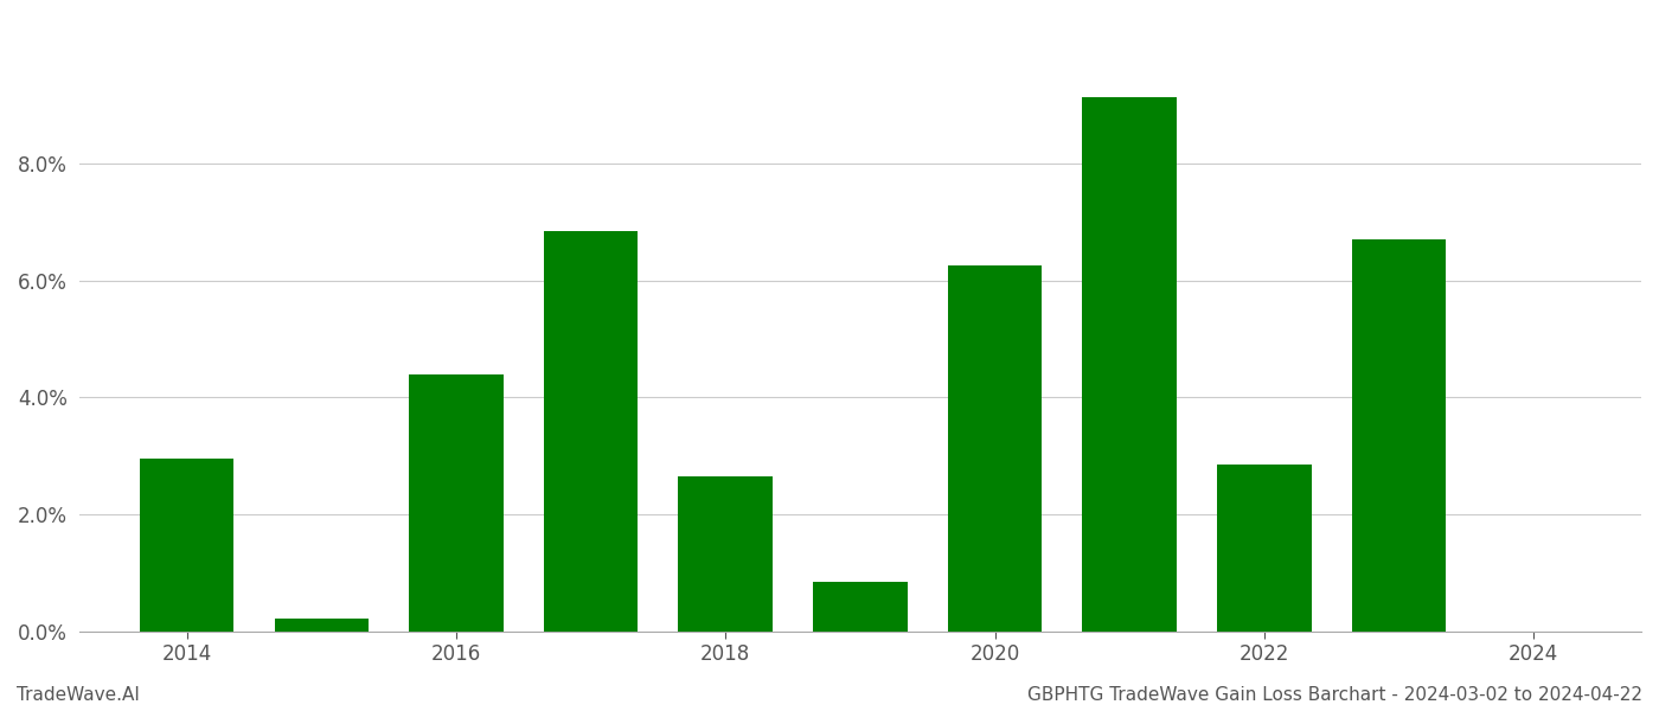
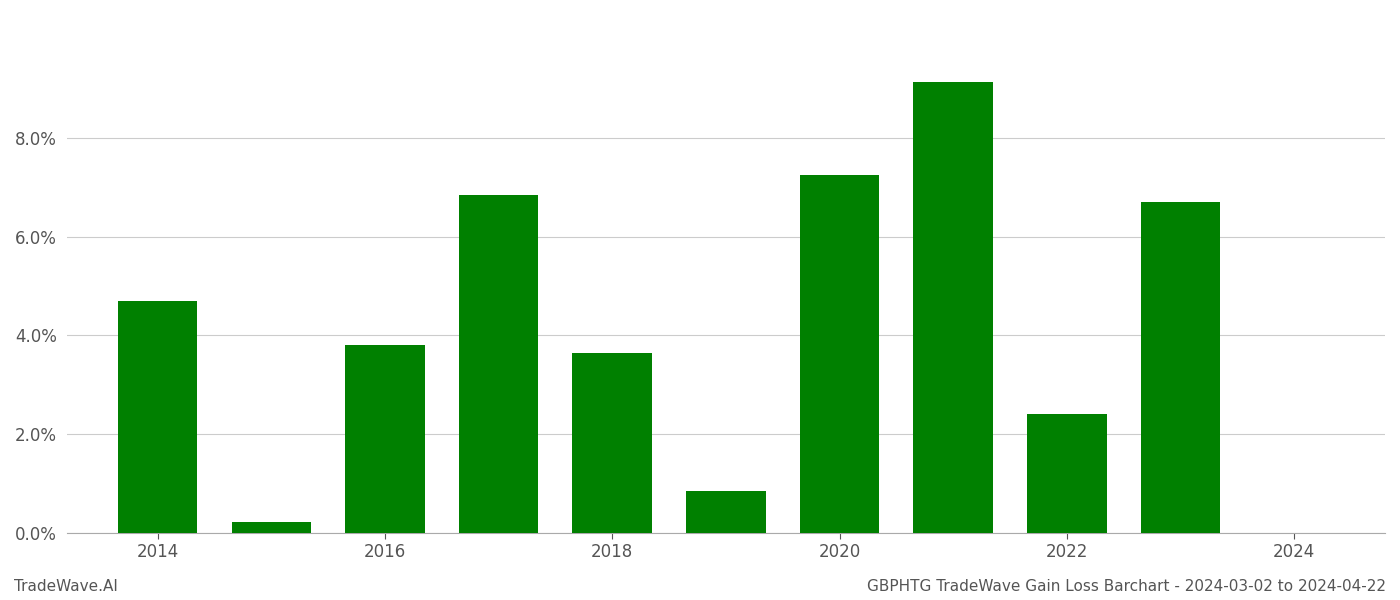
2014: 2.95% -> 4.70%
2016: 4.40% -> 3.80%
2018: 2.65% -> 3.65%
2020: 6.25% -> 7.25%
2022: 2.85% -> 2.40%
